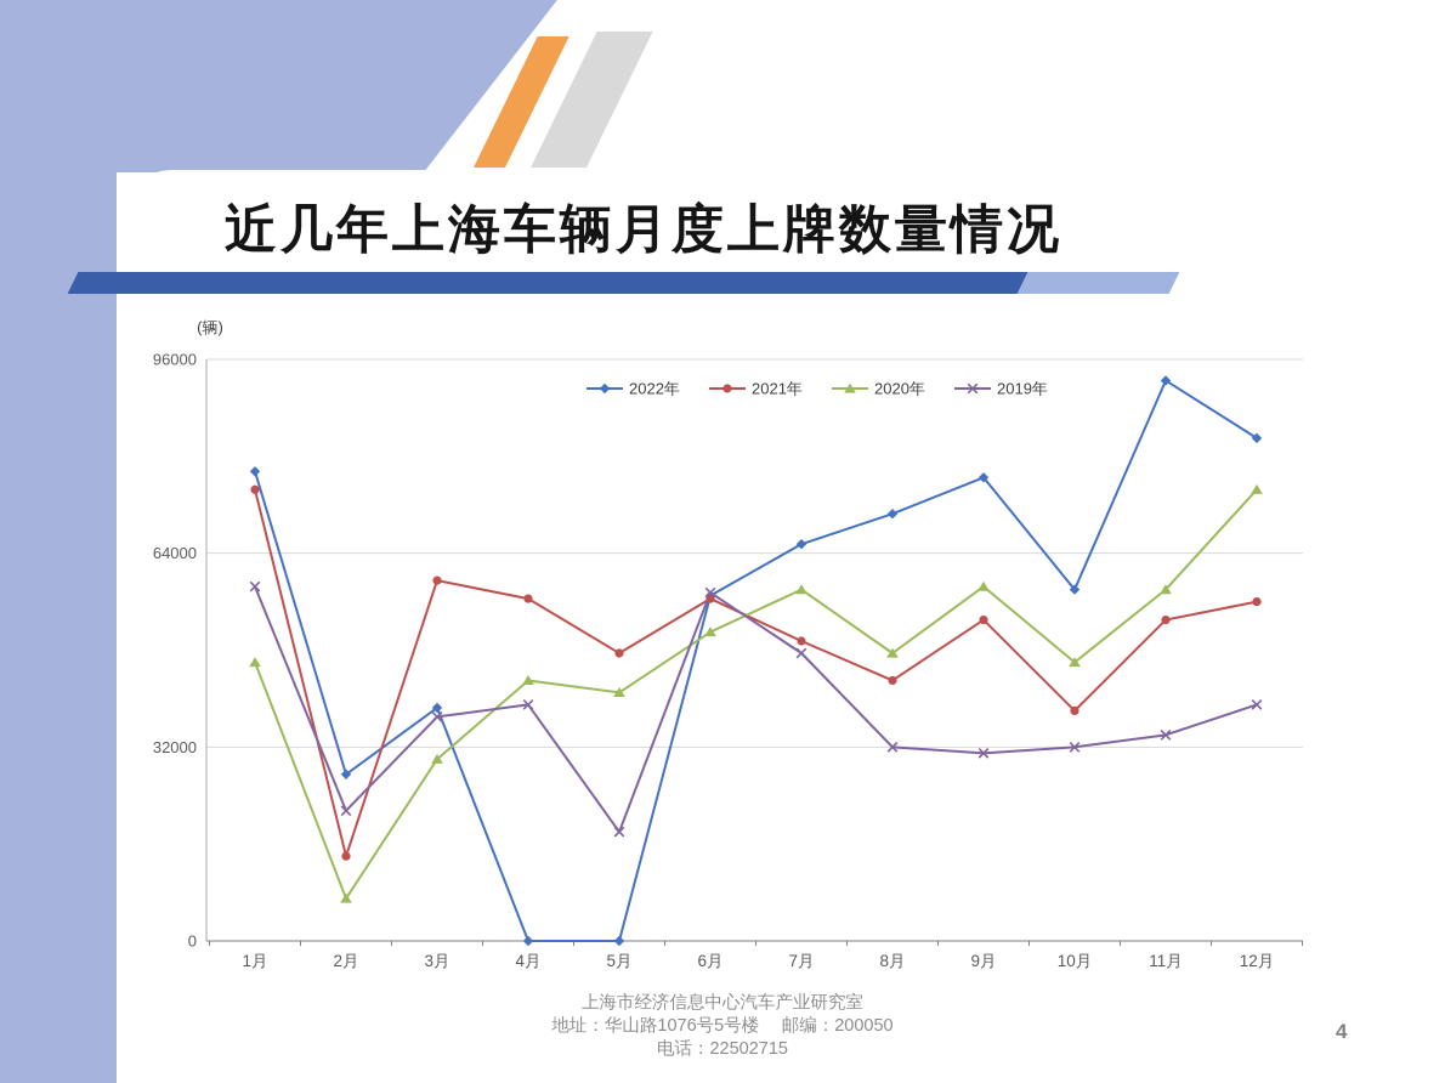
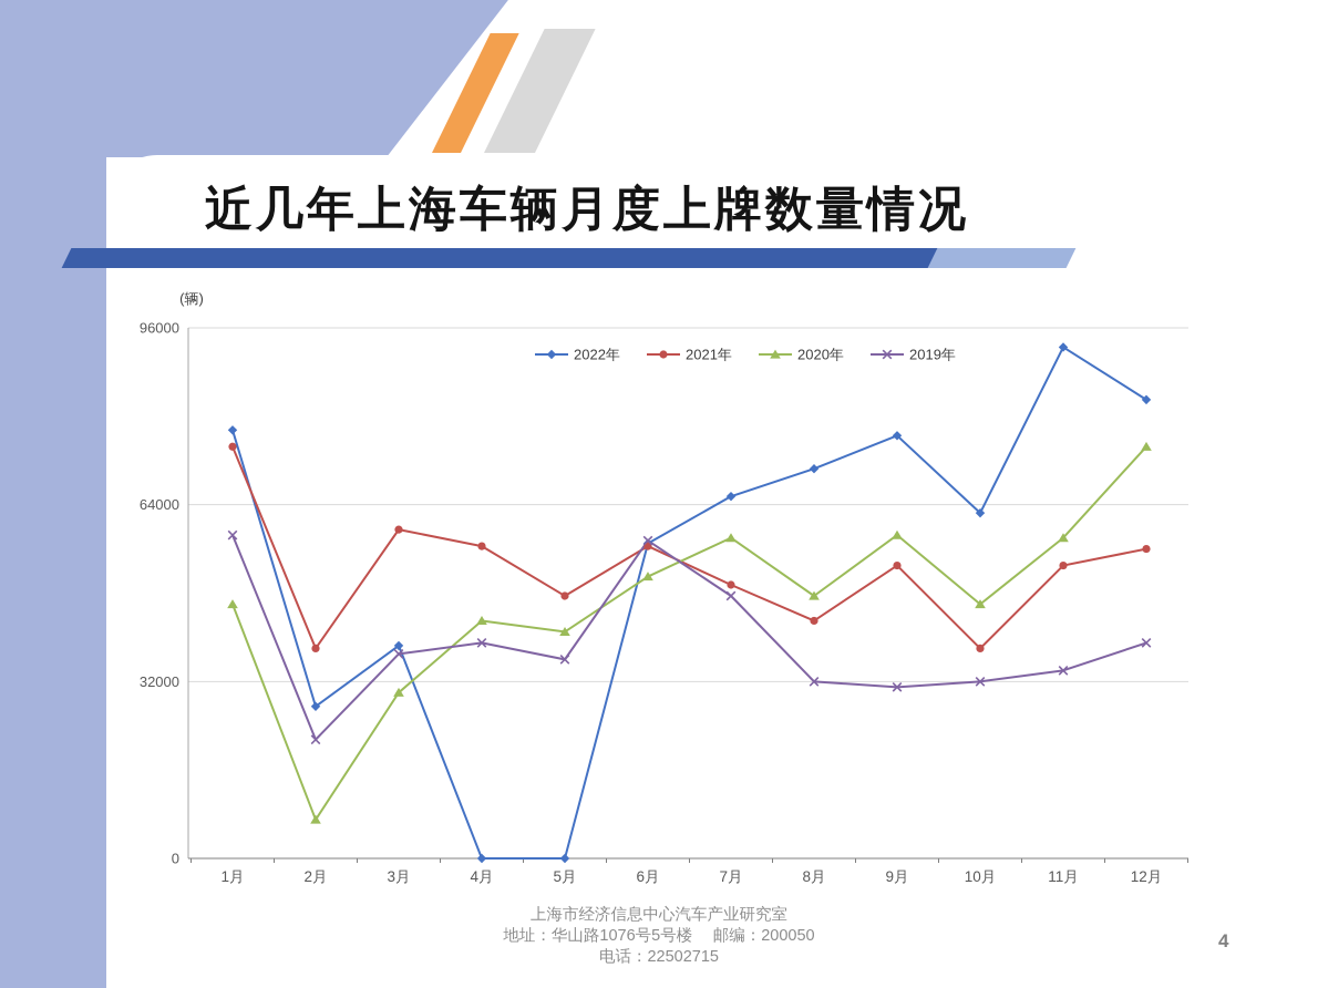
2021年/2月: 14000 -> 38000
2019年/5月: 18000 -> 36000
2022年/10月: 58000 -> 62000
